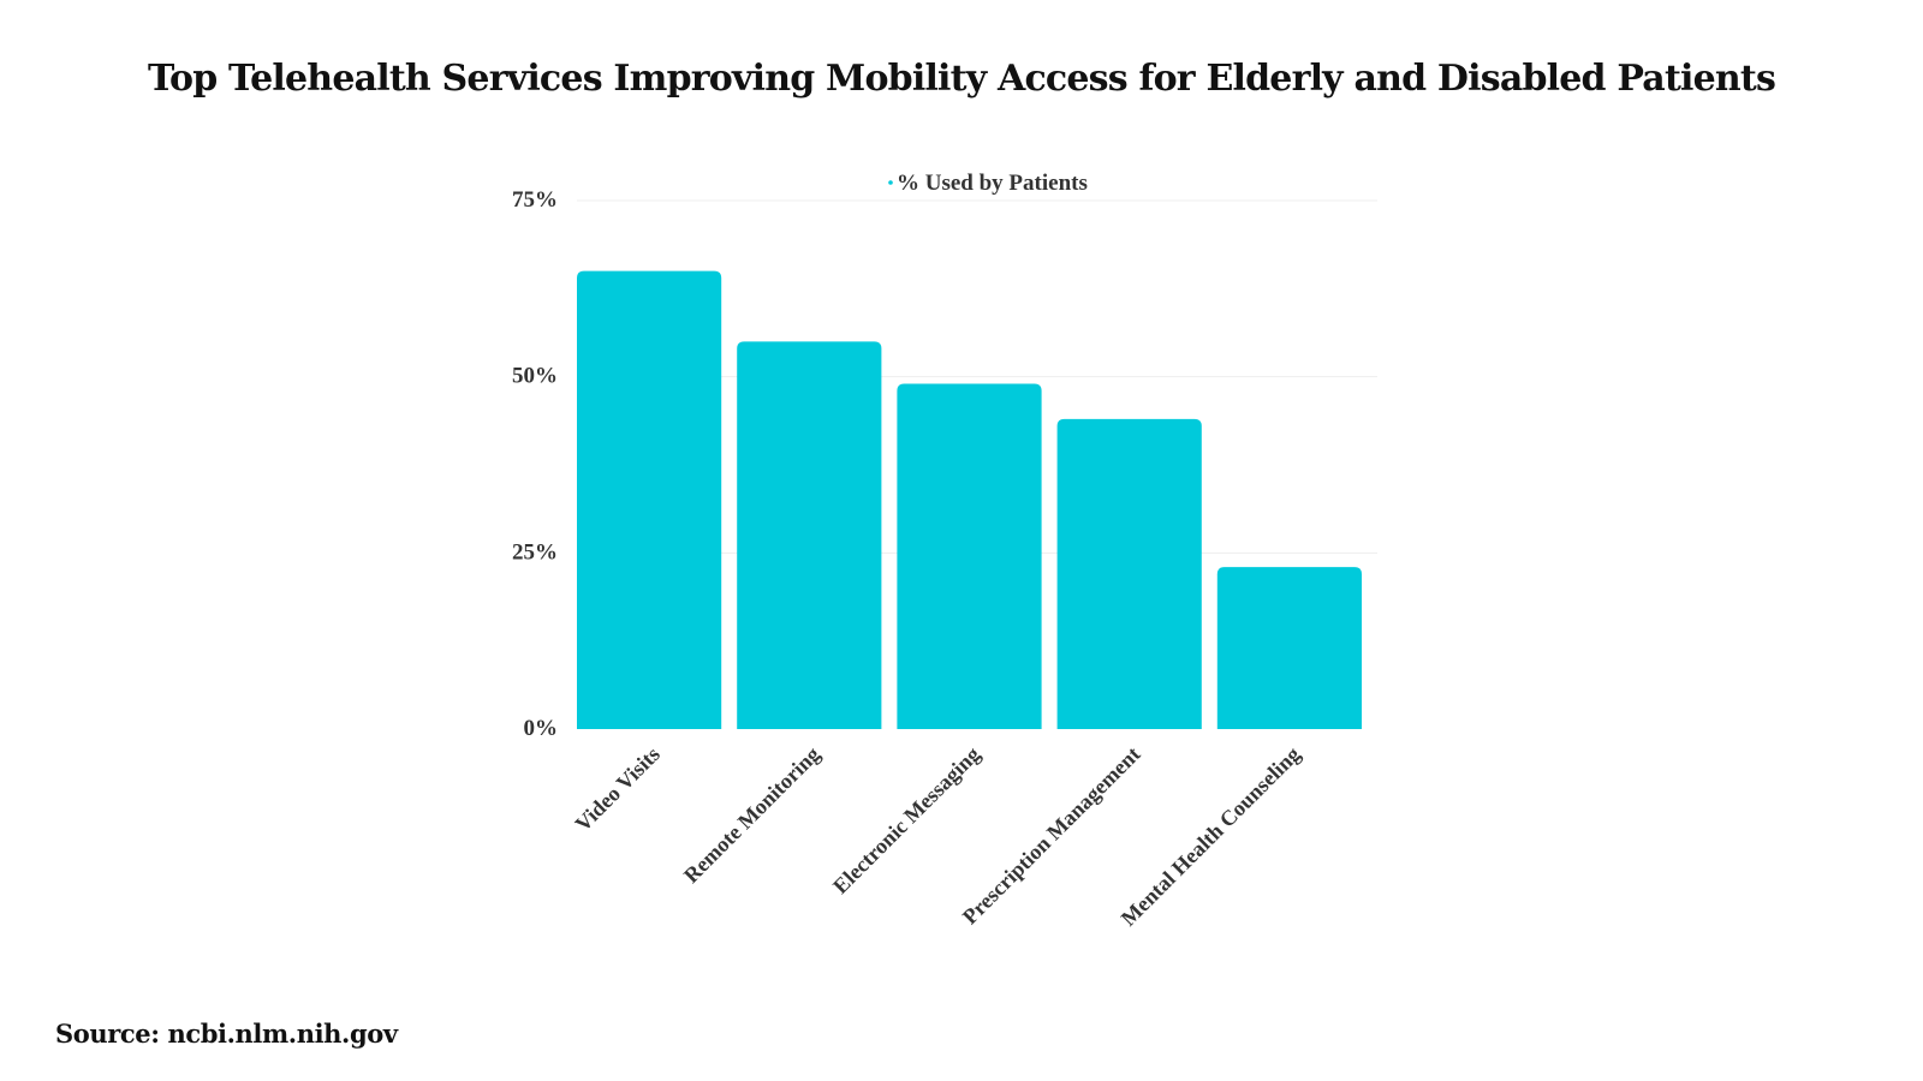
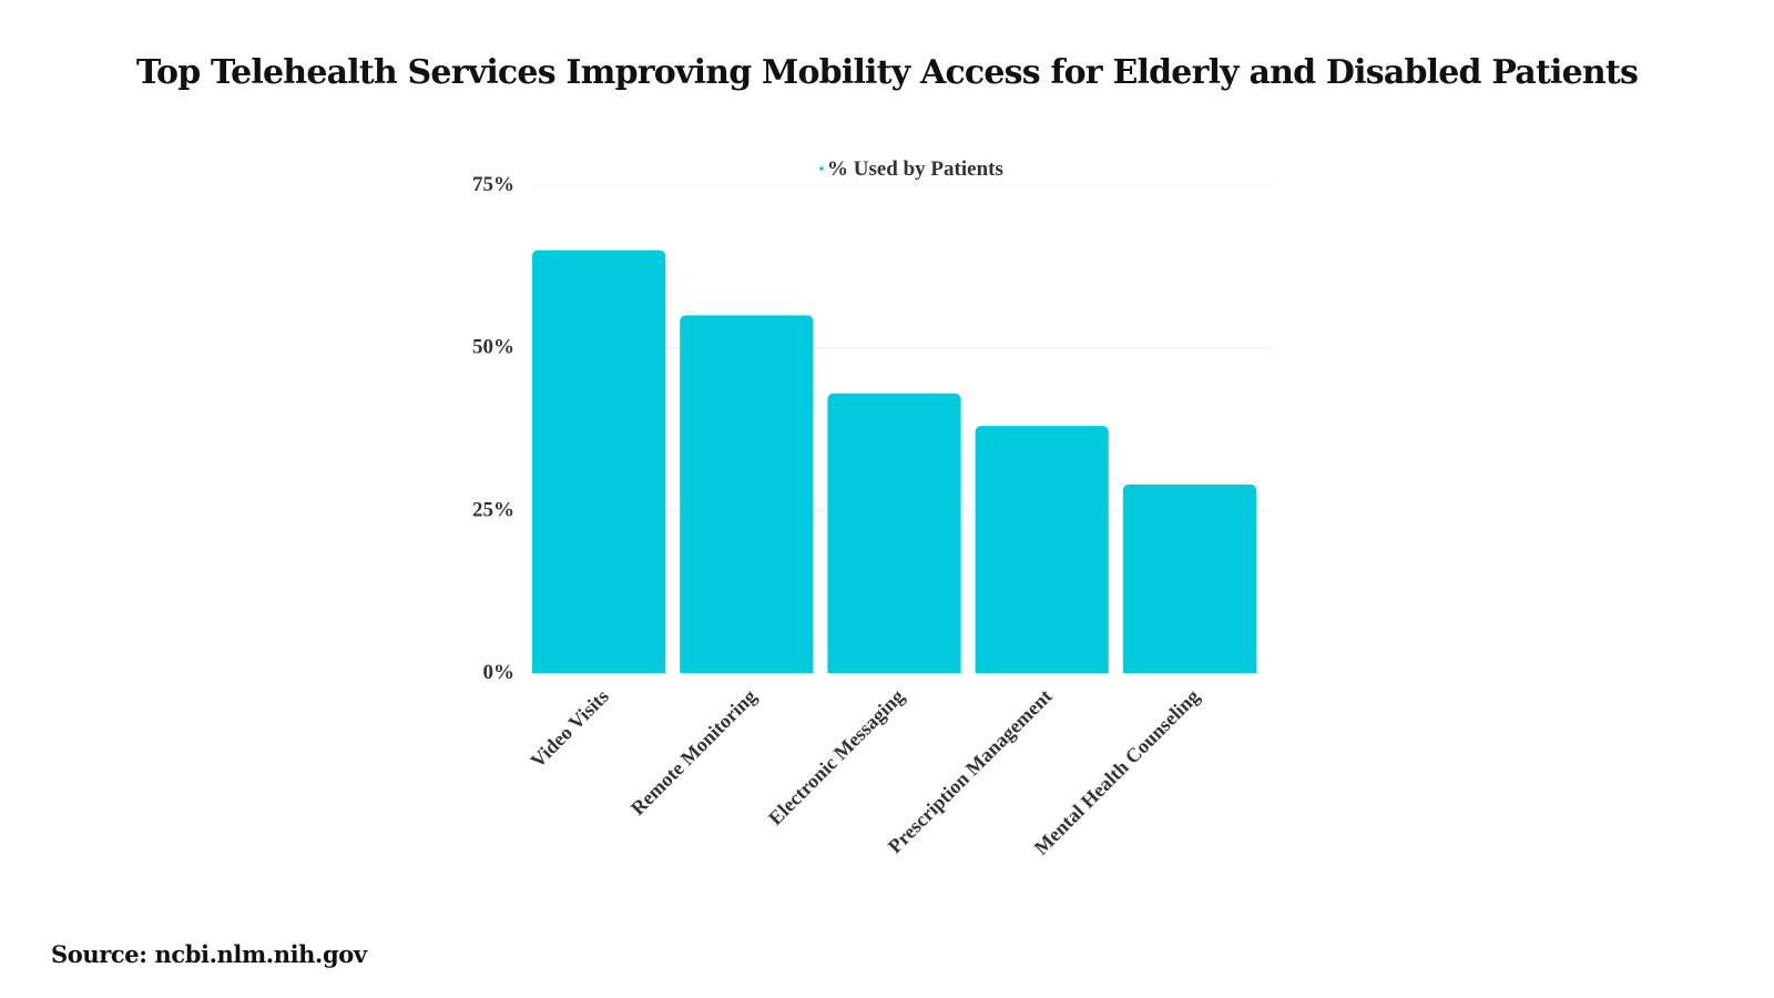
Electronic Messaging: 49% -> 43%
Prescription Management: 44% -> 38%
Mental Health Counseling: 23% -> 29%
